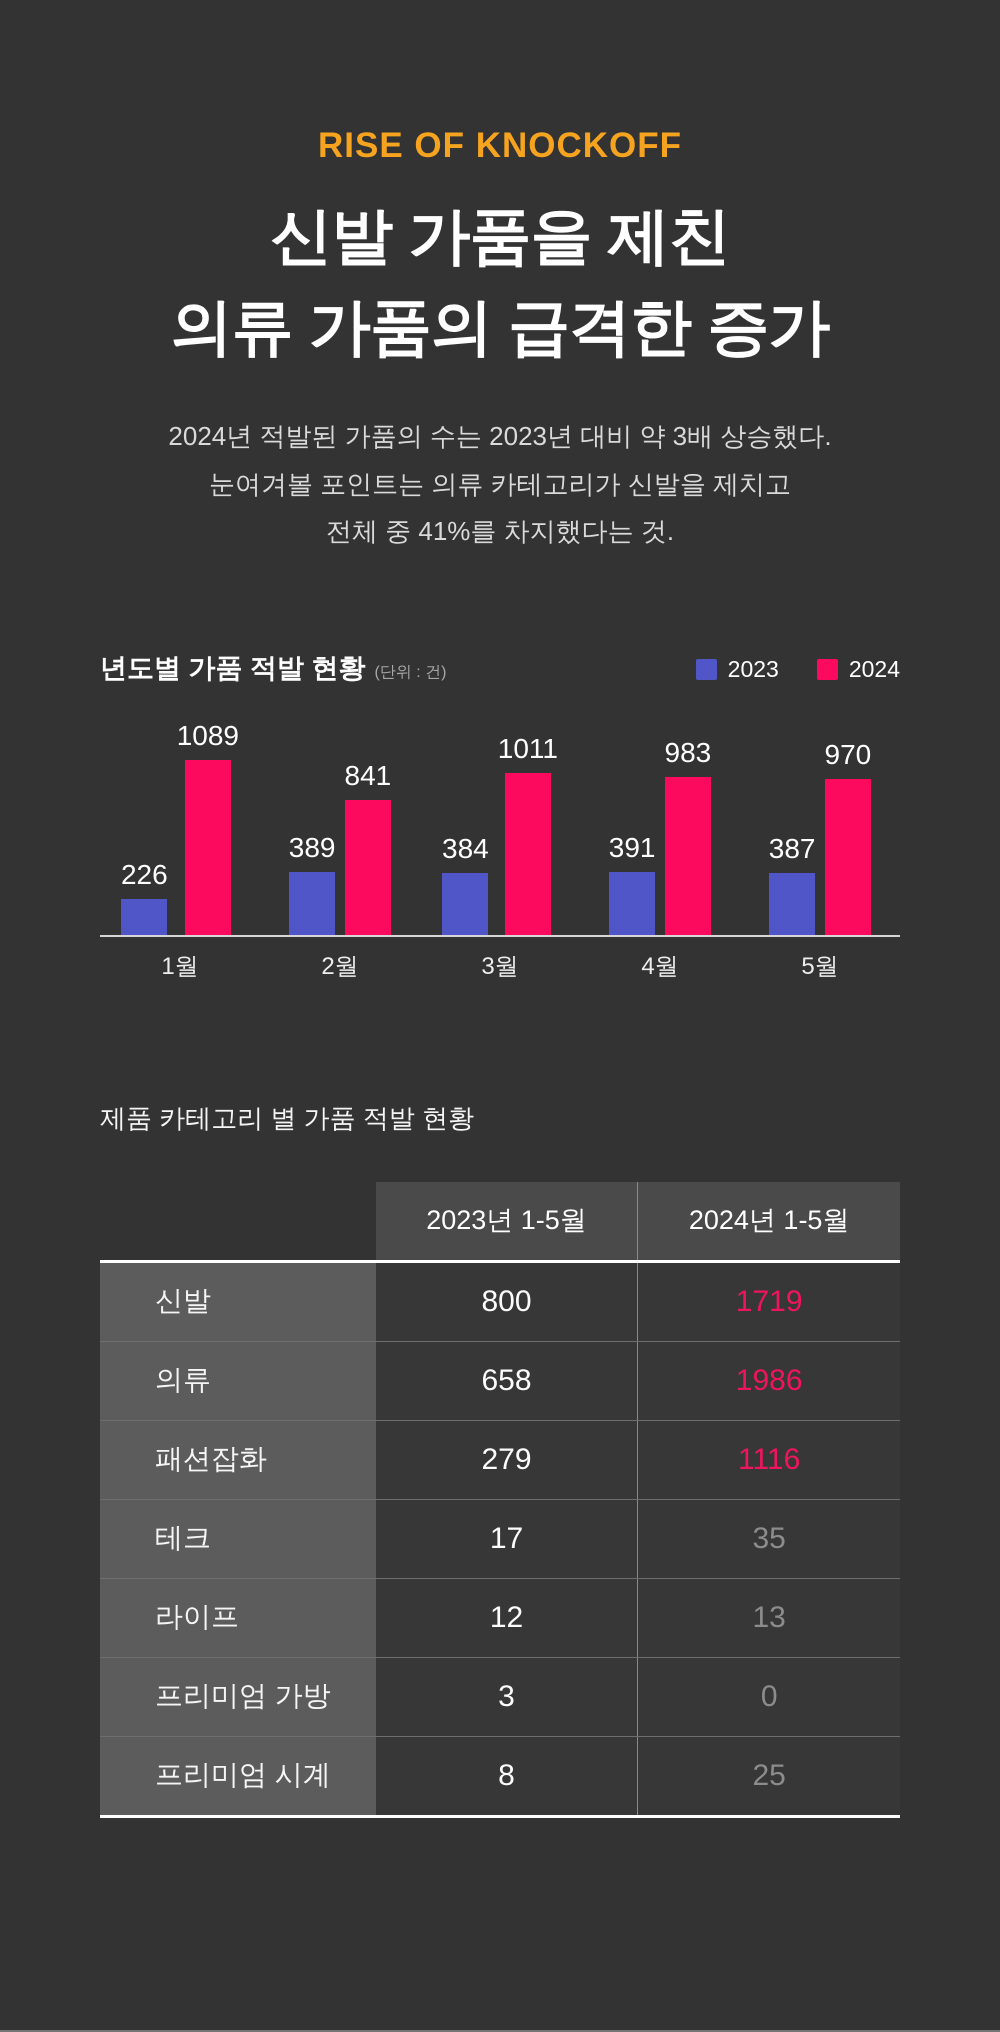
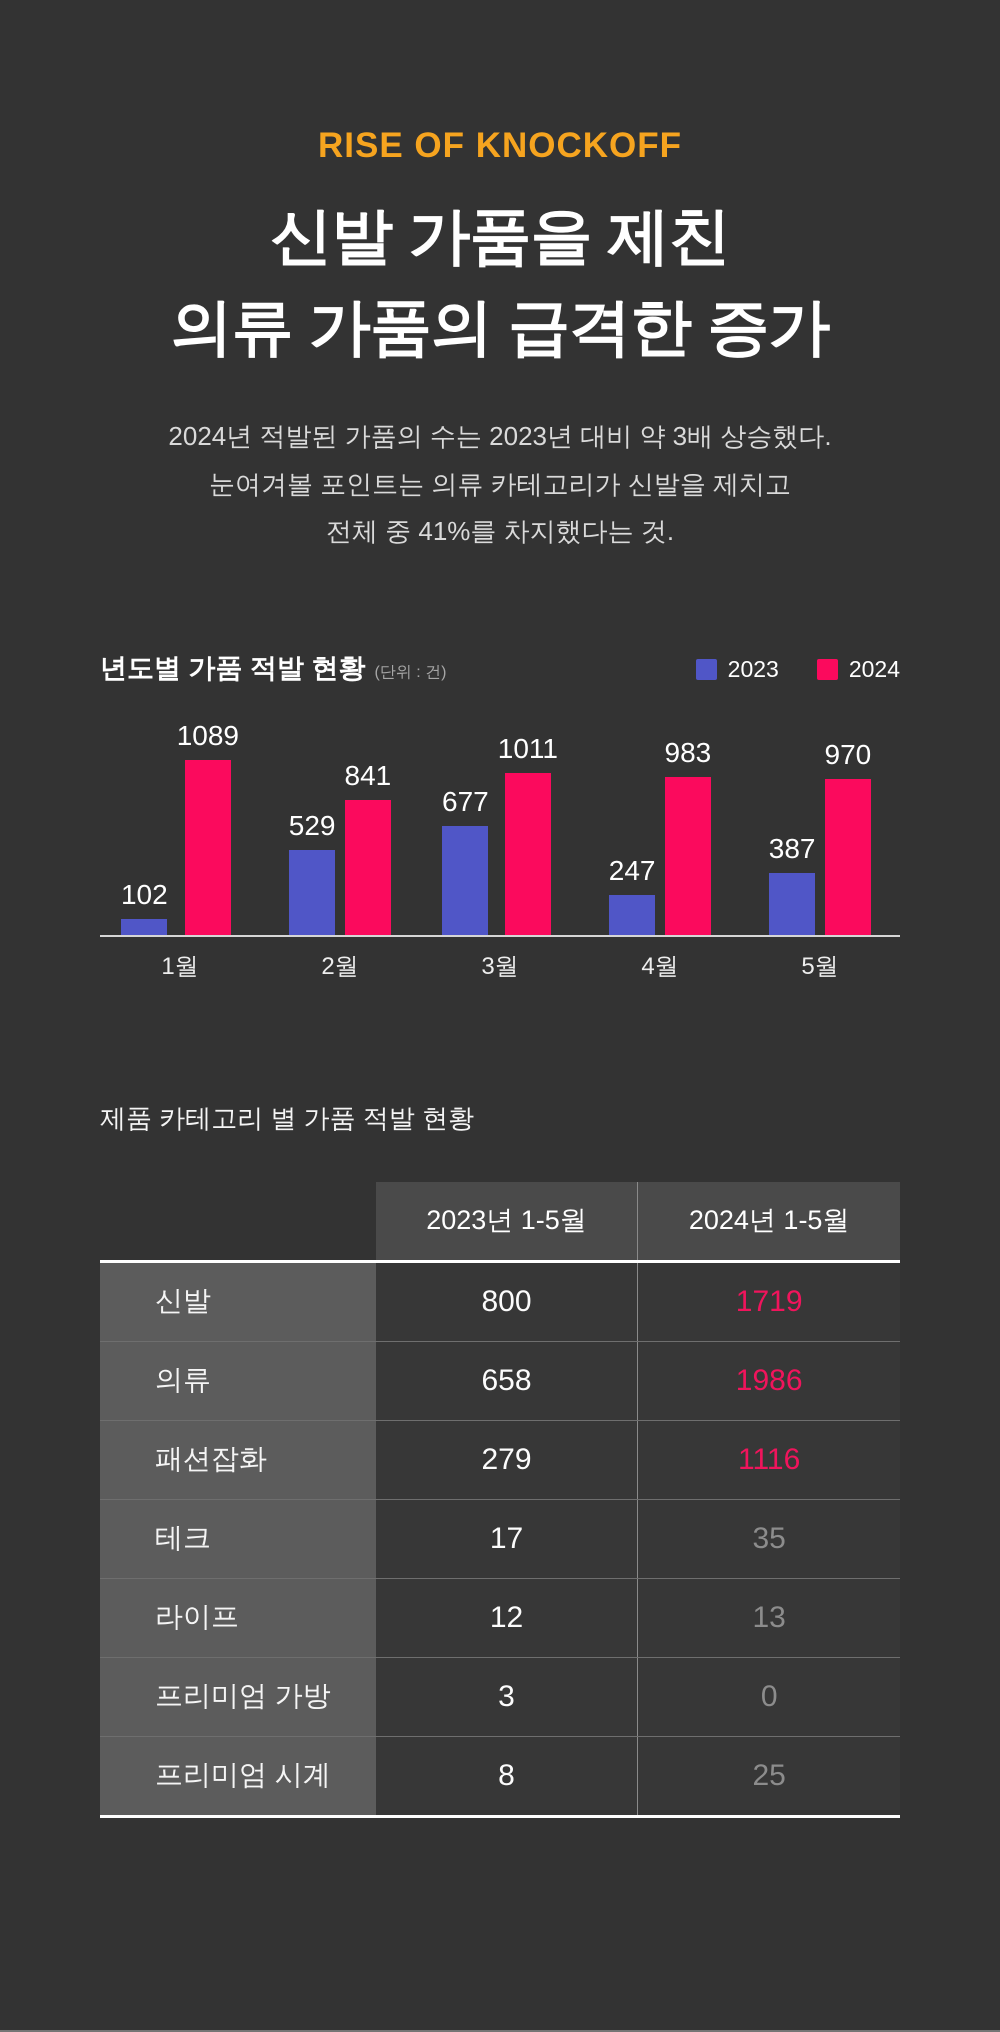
2023/1월: 226 -> 102
2023/2월: 389 -> 529
2023/3월: 384 -> 677
2023/4월: 391 -> 247
